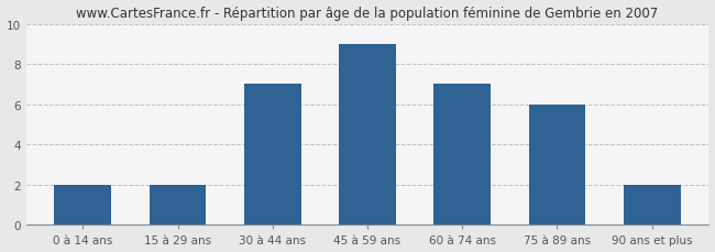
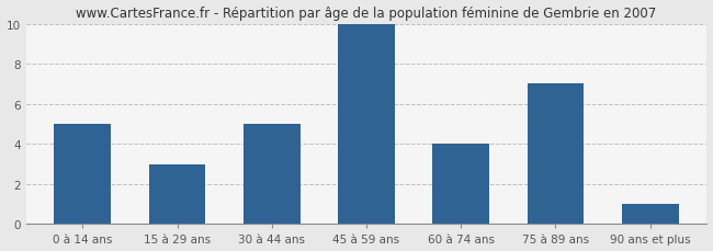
0 à 14 ans: 2 -> 5
15 à 29 ans: 2 -> 3
30 à 44 ans: 7 -> 5
45 à 59 ans: 9 -> 10
60 à 74 ans: 7 -> 4
75 à 89 ans: 6 -> 7
90 ans et plus: 2 -> 1
